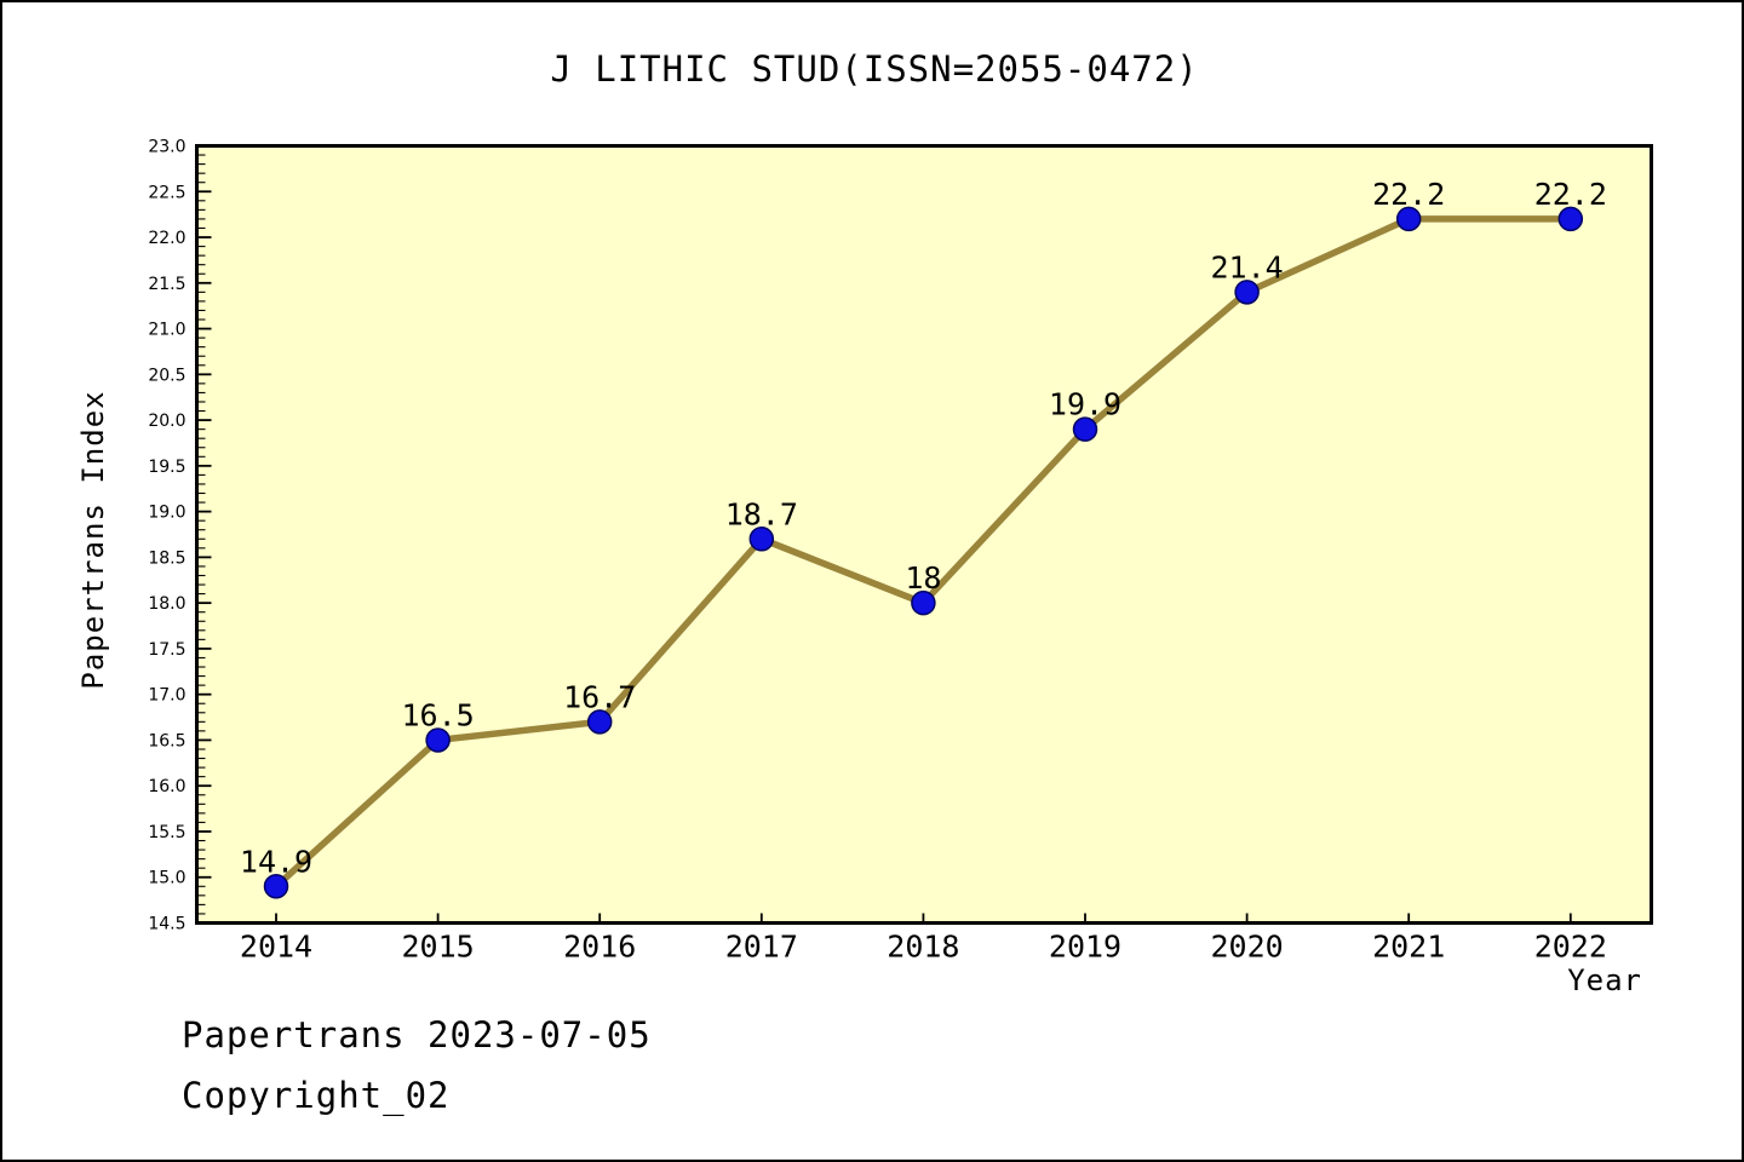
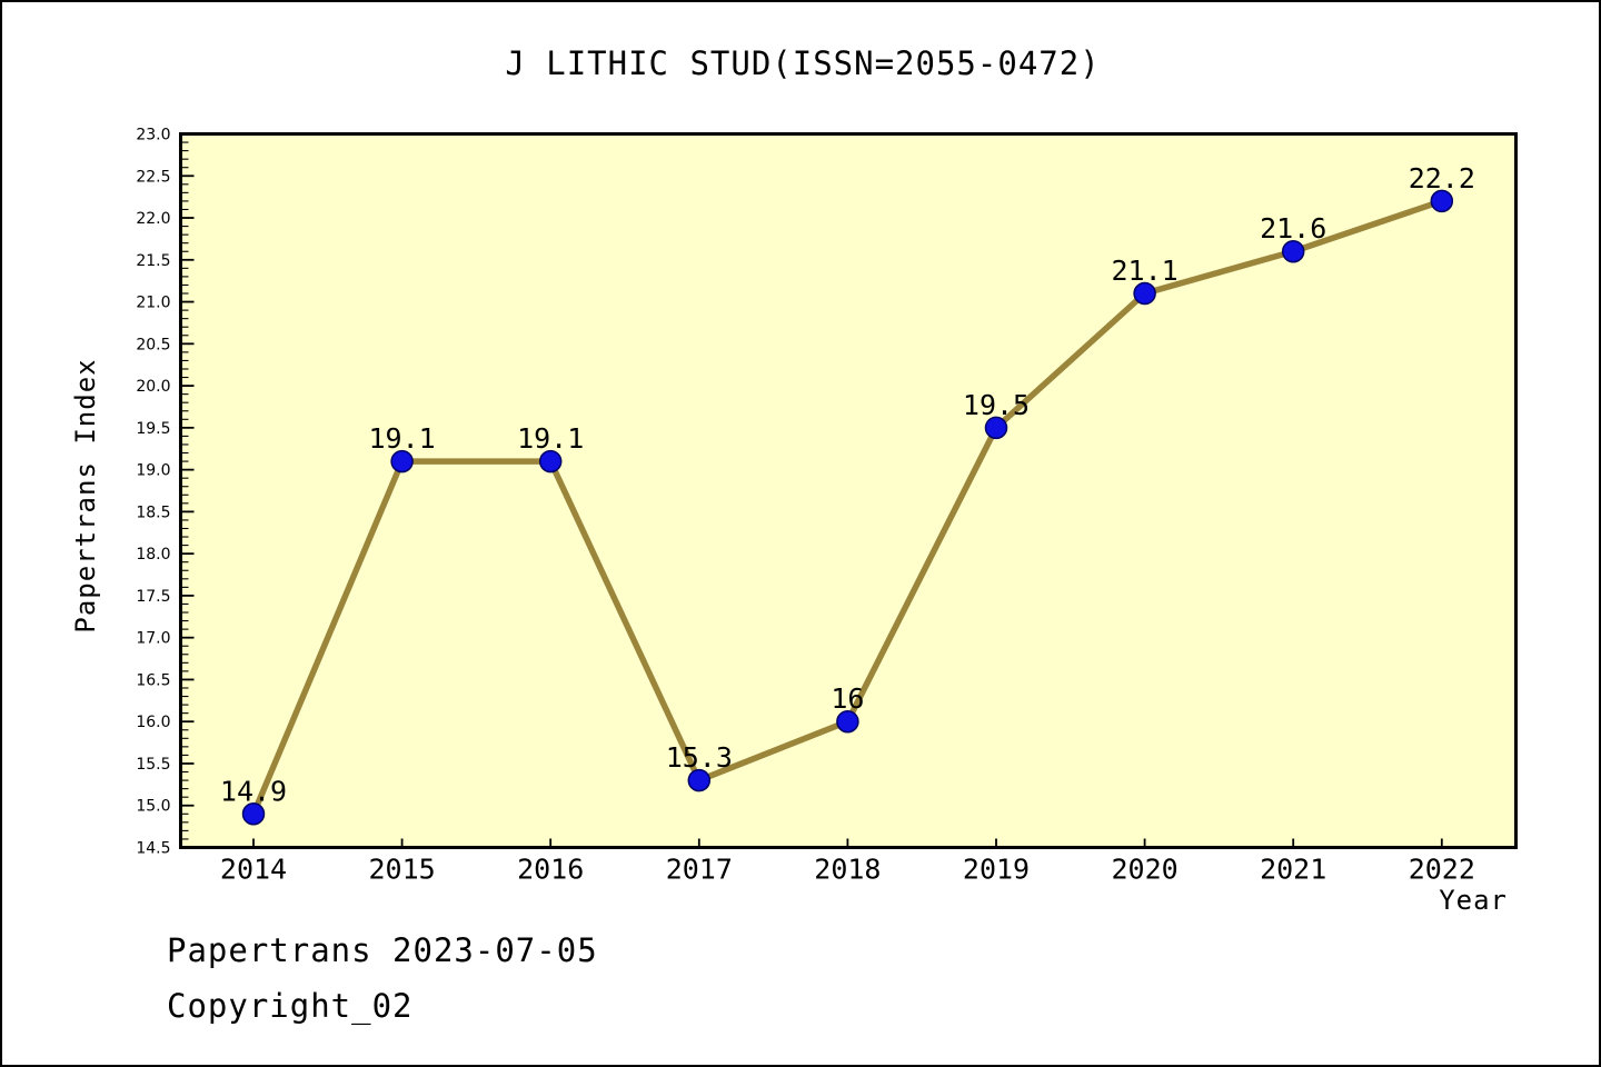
2015: 16.5 -> 19.1
2016: 16.7 -> 19.1
2017: 18.7 -> 15.3
2018: 18 -> 16
2019: 19.9 -> 19.5
2020: 21.4 -> 21.1
2021: 22.2 -> 21.6
